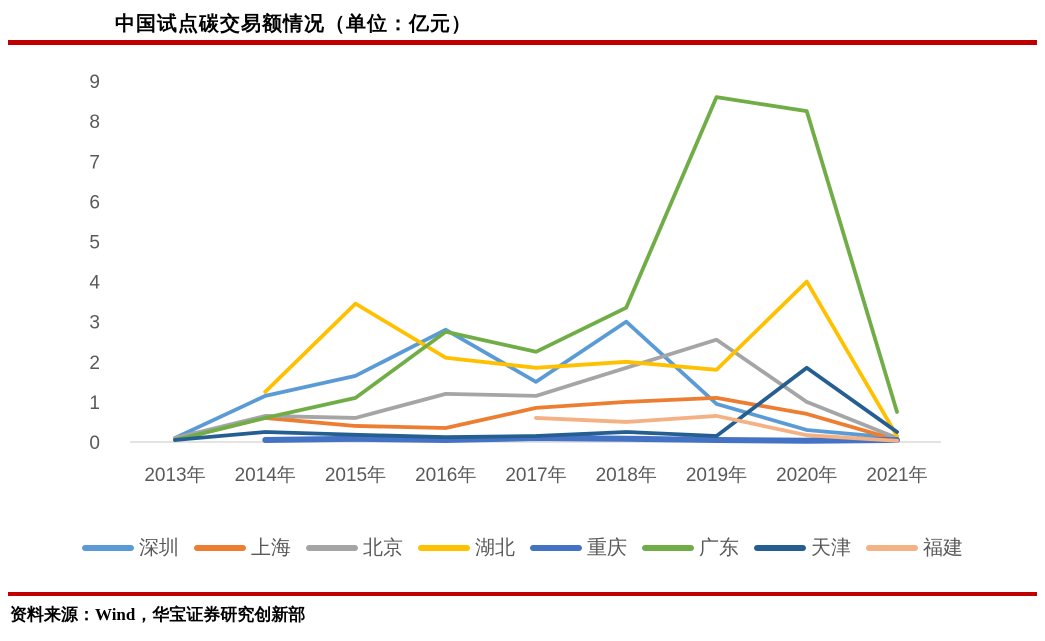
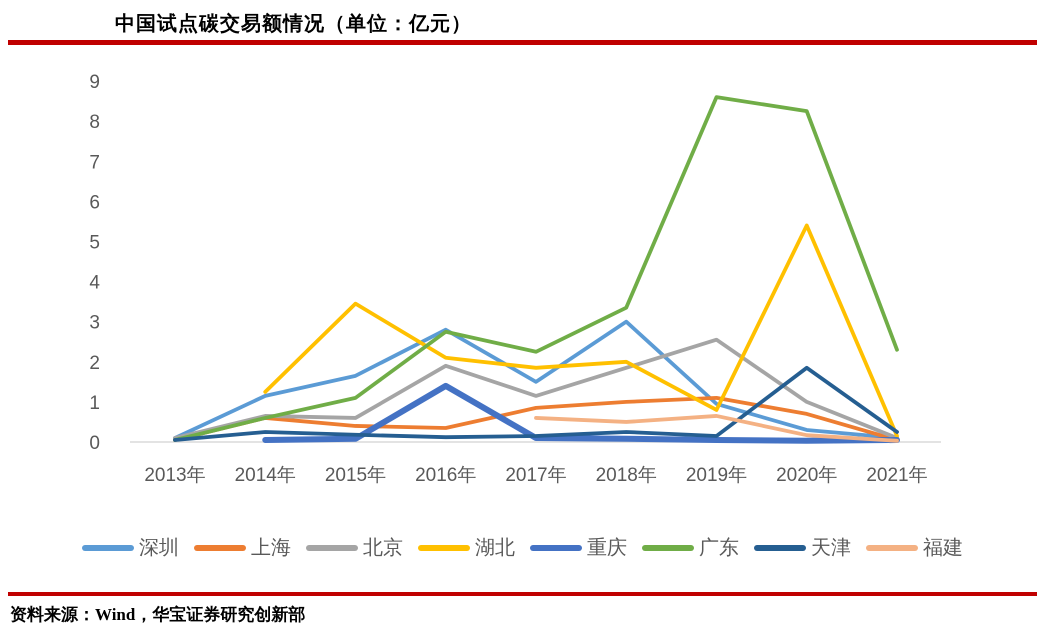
北京/2016年: 1.2 -> 1.9
重庆/2016年: 0.1 -> 1.4
湖北/2019年: 1.8 -> 0.8
湖北/2020年: 4.0 -> 5.4
广东/2021年: 0.8 -> 2.3
